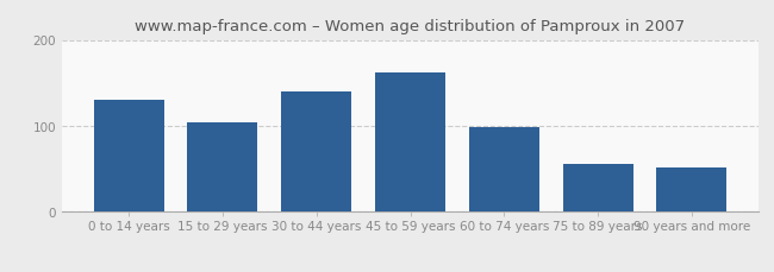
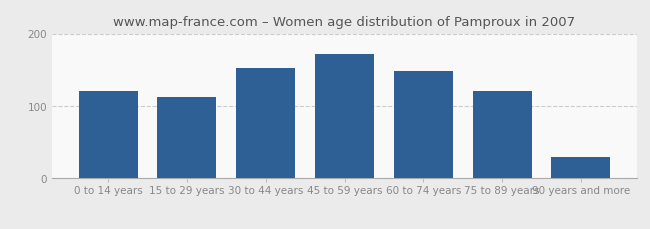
0 to 14 years: 130 -> 120
15 to 29 years: 104 -> 112
30 to 44 years: 140 -> 152
45 to 59 years: 162 -> 172
60 to 74 years: 98 -> 148
75 to 89 years: 56 -> 120
90 years and more: 52 -> 30
